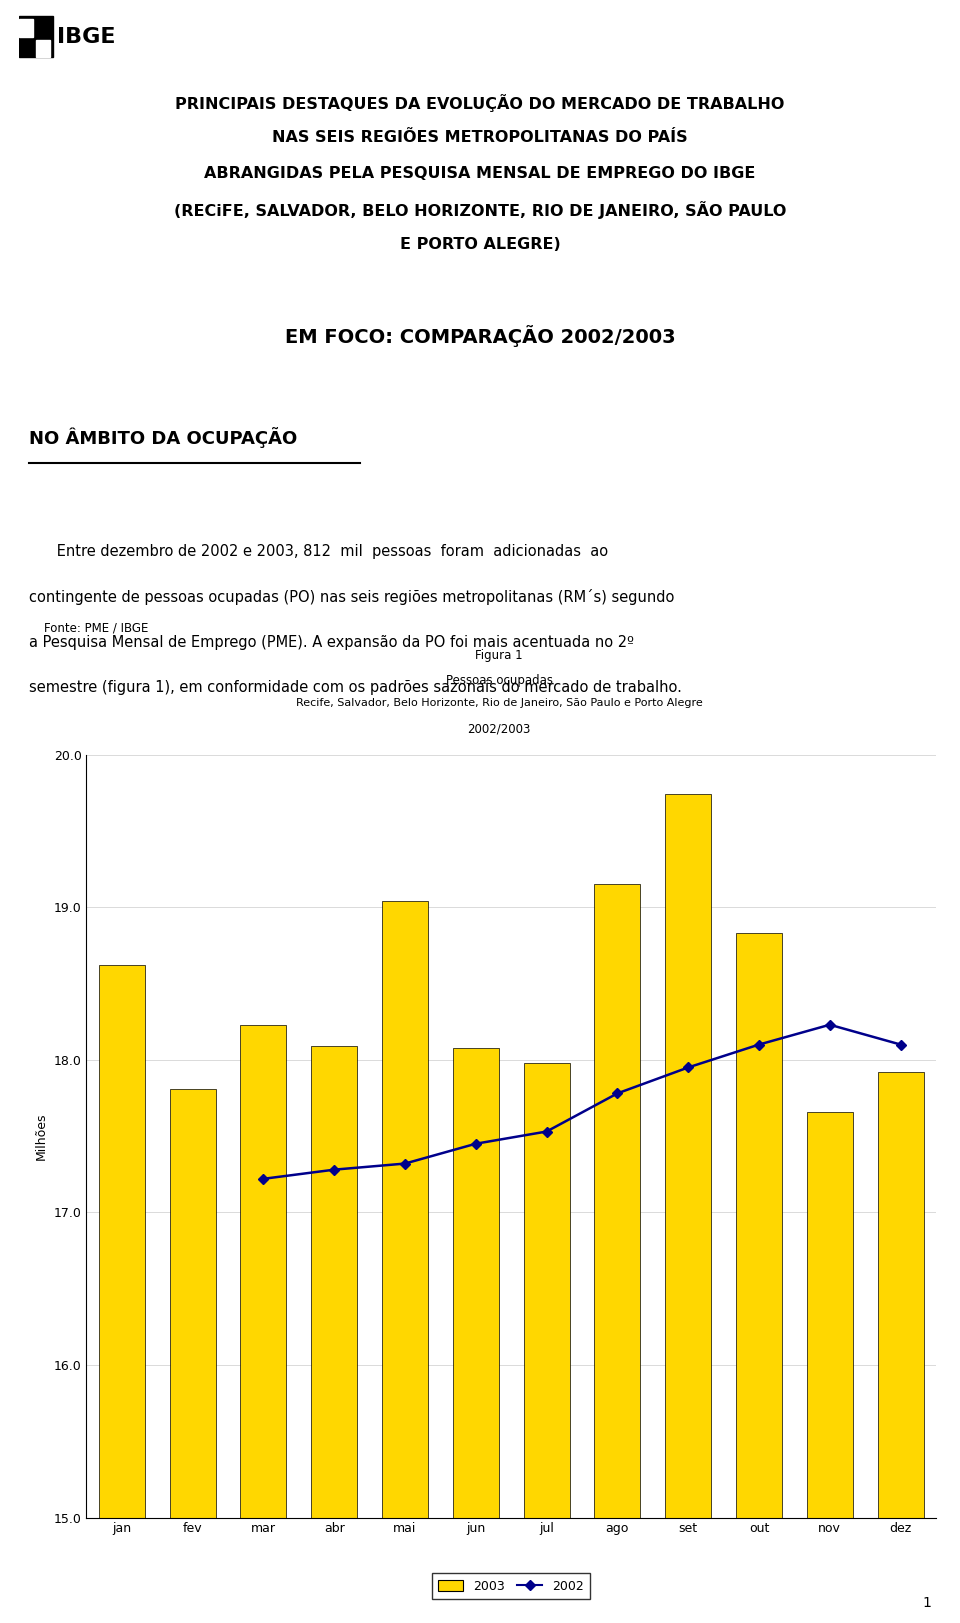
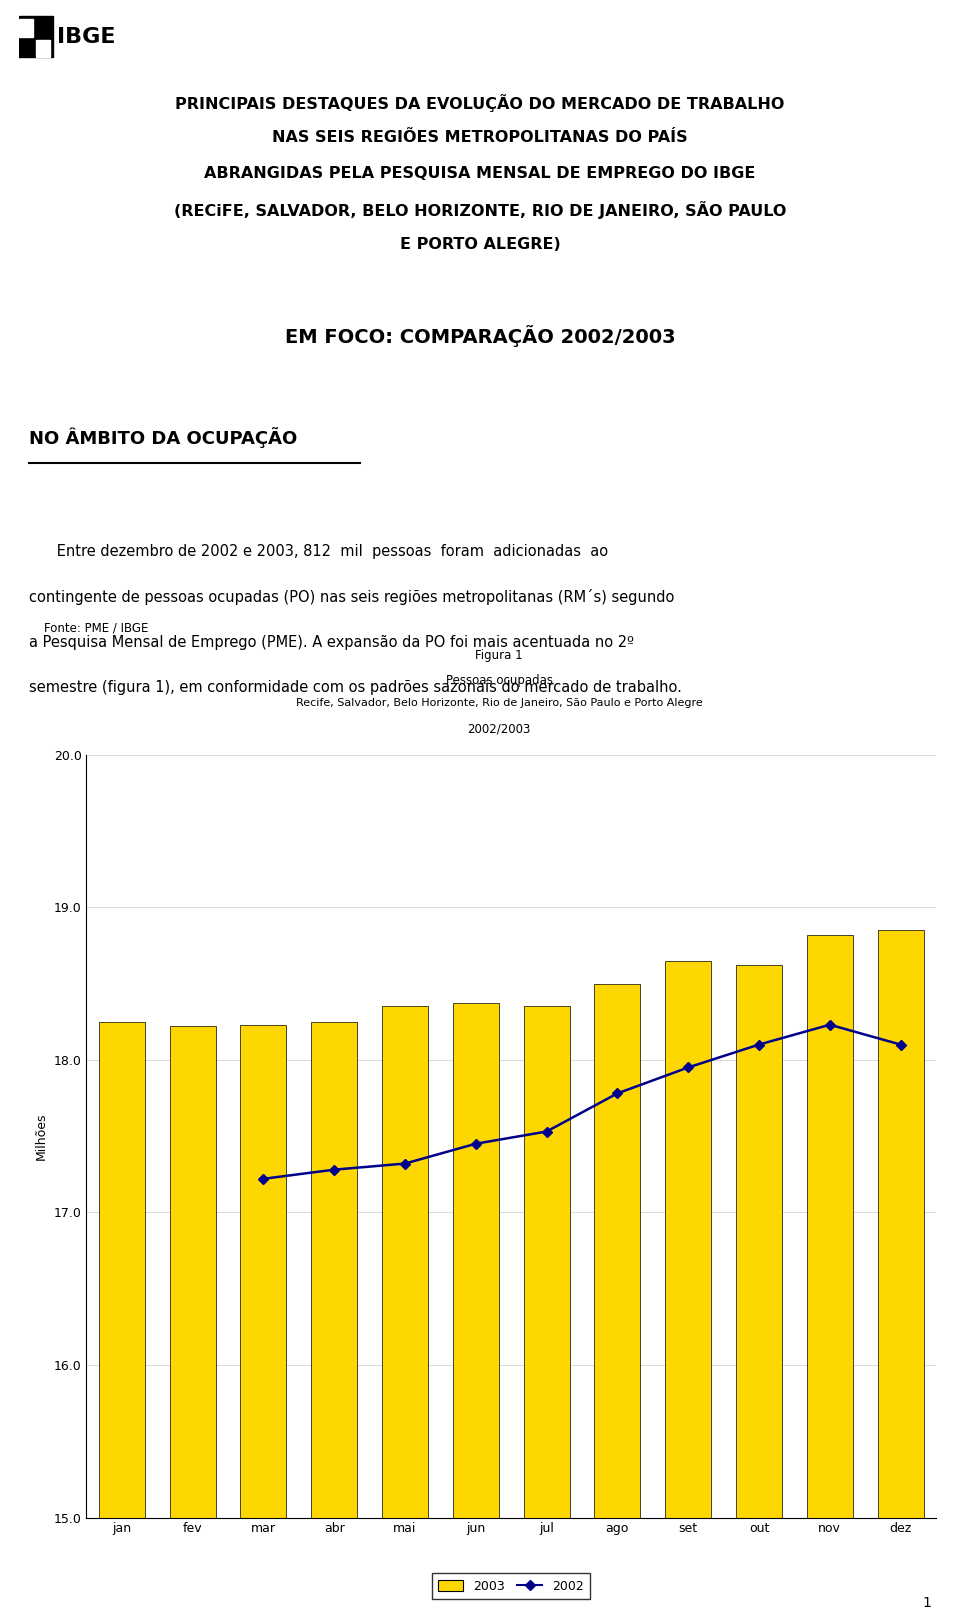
2003/jan: 18.62 -> 18.25
2003/fev: 17.81 -> 18.22
2003/abr: 18.09 -> 18.25
2003/mai: 19.04 -> 18.35
2003/jun: 18.08 -> 18.37
2003/jul: 17.98 -> 18.35
2003/ago: 19.15 -> 18.50
2003/set: 19.74 -> 18.65
2003/out: 18.83 -> 18.62
2003/nov: 17.66 -> 18.82
2003/dez: 17.92 -> 18.85
